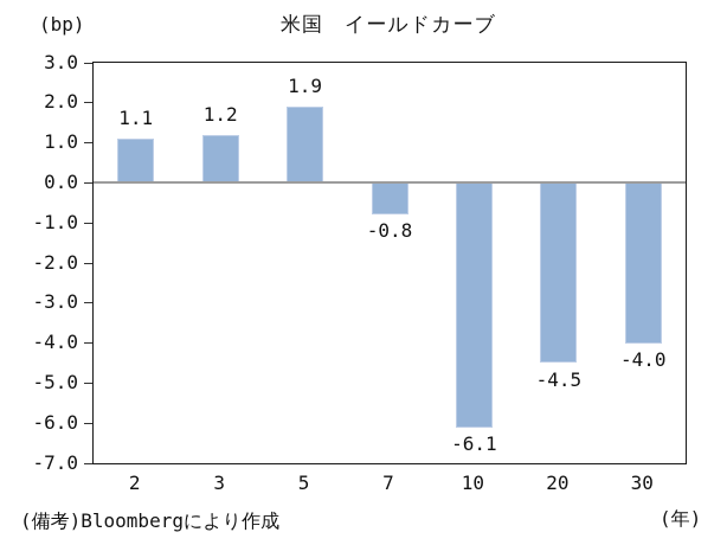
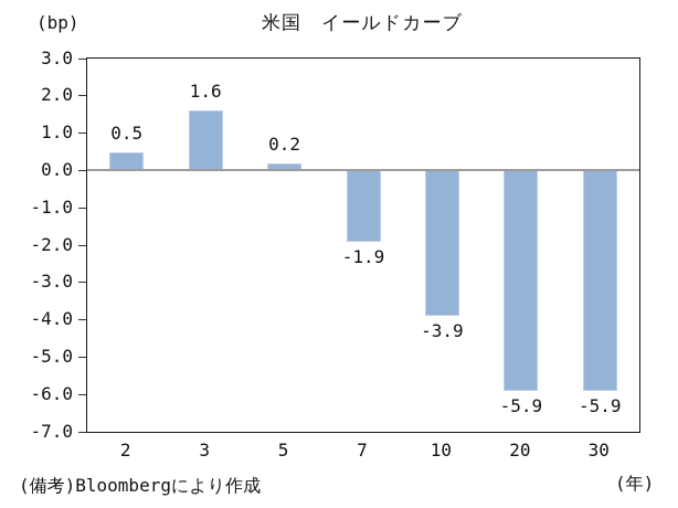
2: 1.1 -> 0.5
3: 1.2 -> 1.6
5: 1.9 -> 0.2
7: -0.8 -> -1.9
10: -6.1 -> -3.9
20: -4.5 -> -5.9
30: -4.0 -> -5.9
